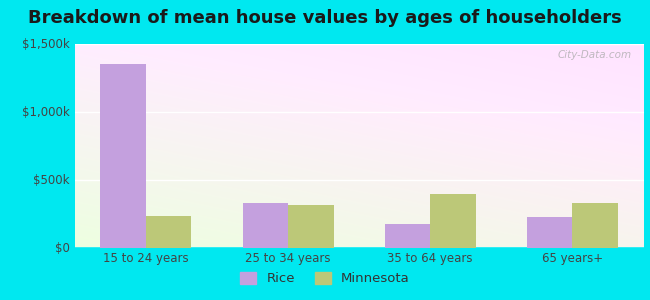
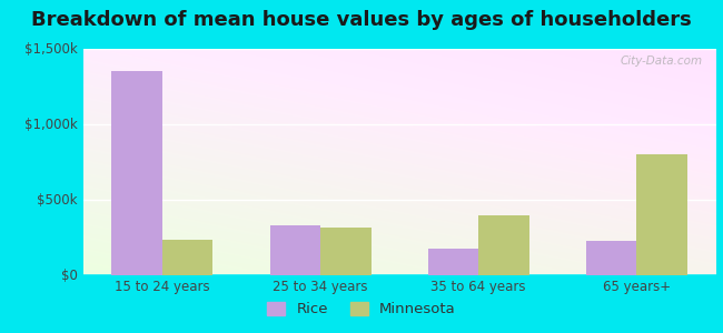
Minnesota/65 years+: $330k -> $800k
